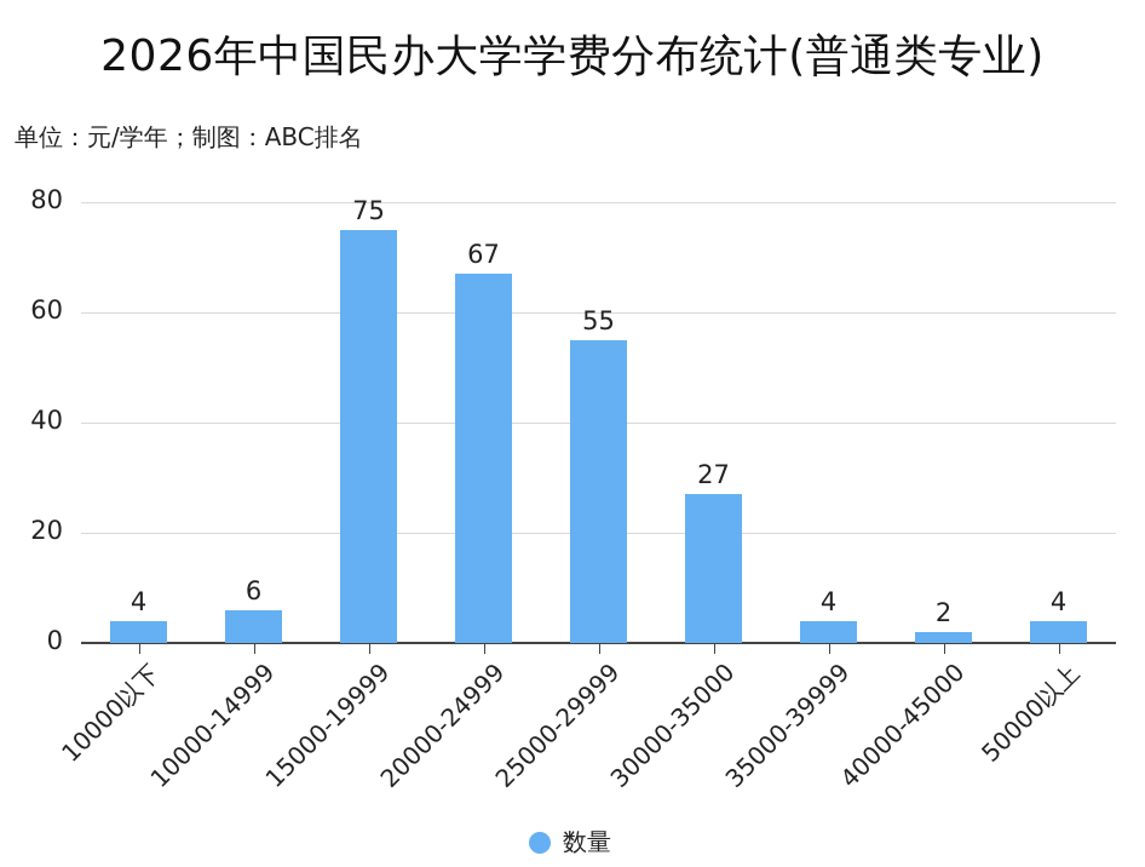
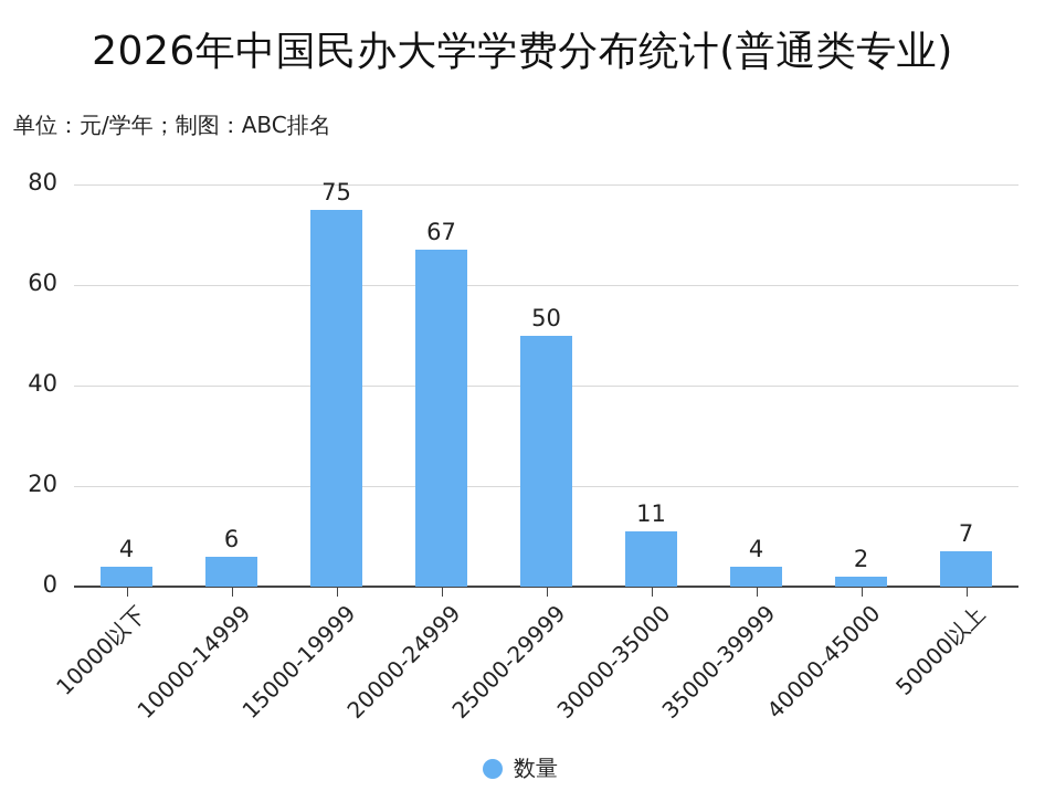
25000-29999: 55 -> 50
30000-35000: 27 -> 11
50000以上: 4 -> 7
